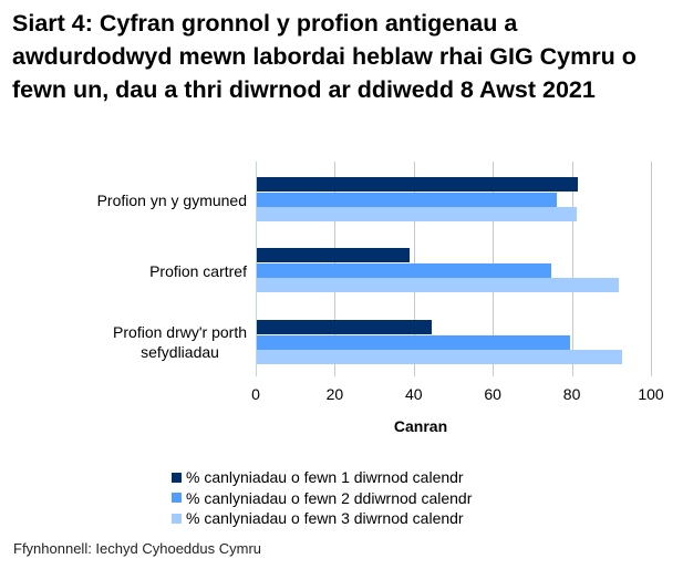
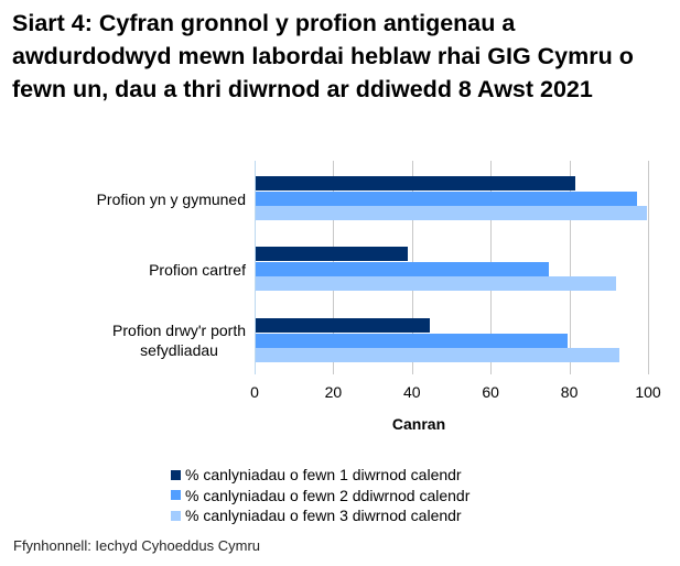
% canlyniadau o fewn 2 ddiwrnod calendr/Profion yn y gymuned: 76 -> 97
% canlyniadau o fewn 3 diwrnod calendr/Profion yn y gymuned: 81 -> 99
